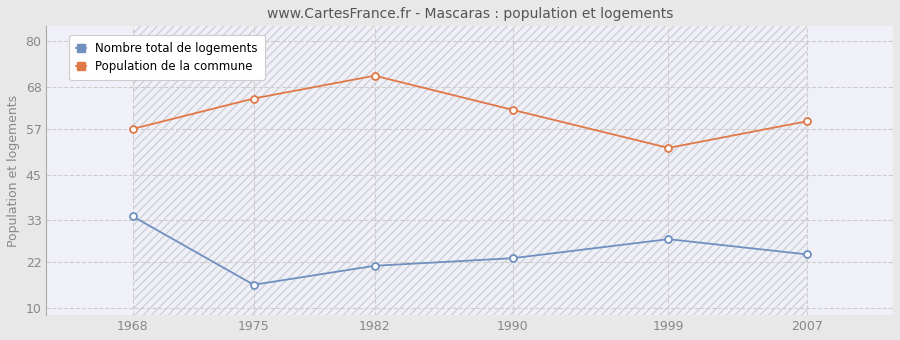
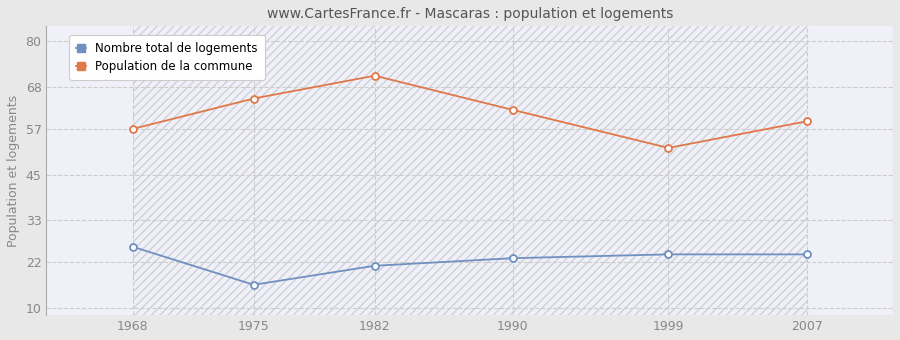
Nombre total de logements/1968: 34 -> 26
Nombre total de logements/1999: 28 -> 24
